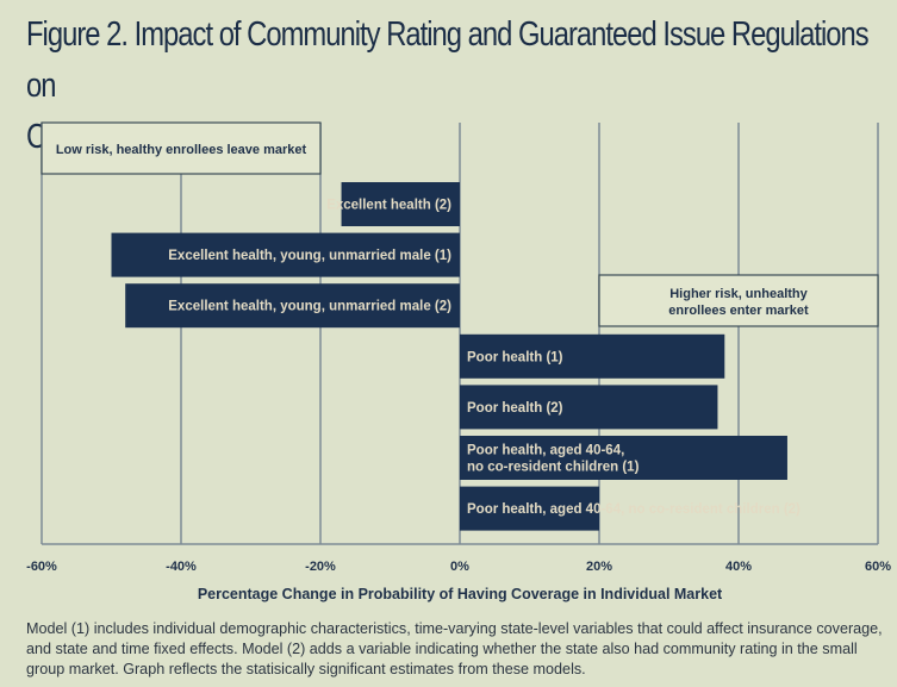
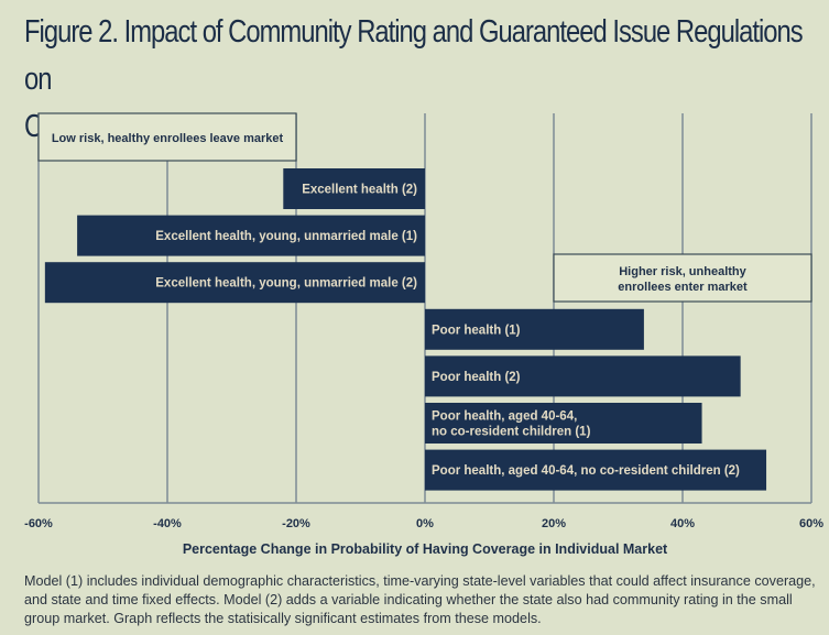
Excellent health (2): -17% -> -22%
Excellent health, young, unmarried male (1): -50% -> -54%
Excellent health, young, unmarried male (2): -48% -> -59%
Poor health (1): 38% -> 34%
Poor health (2): 37% -> 49%
Poor health, aged 40-64, no co-resident children (1): 47% -> 43%
Poor health, aged 40-64, no co-resident children (2): 20% -> 53%
